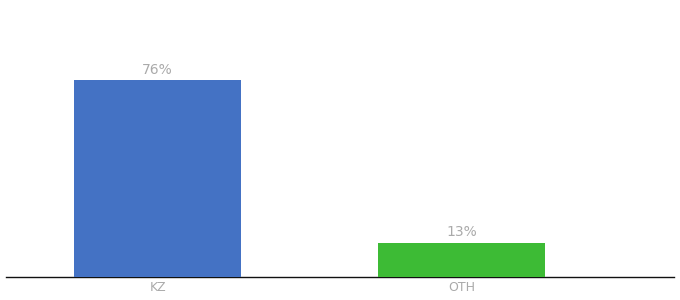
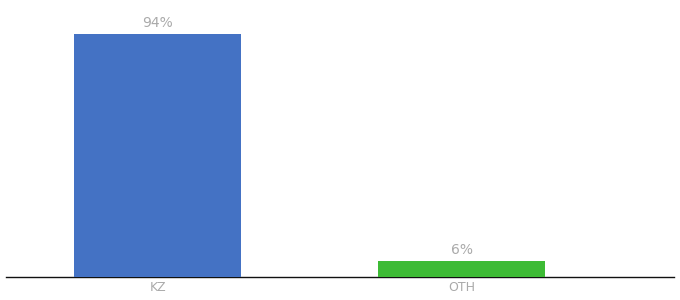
KZ: 76% -> 94%
OTH: 13% -> 6%
